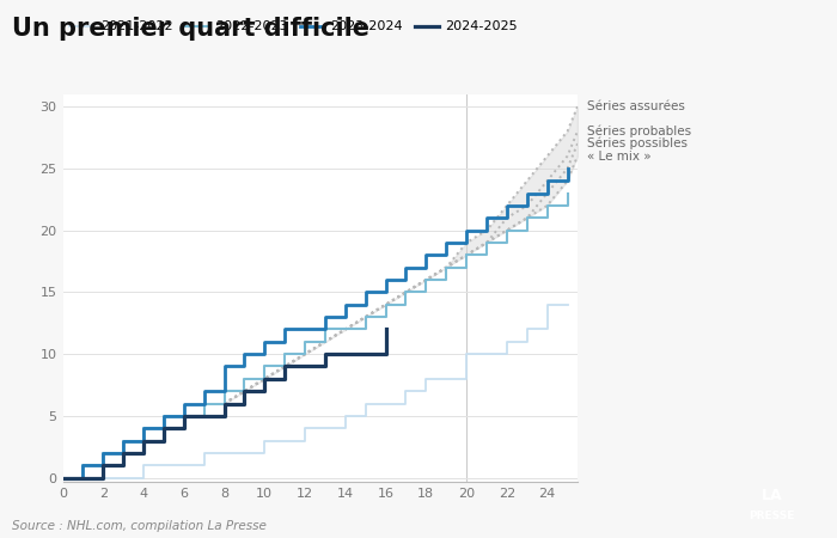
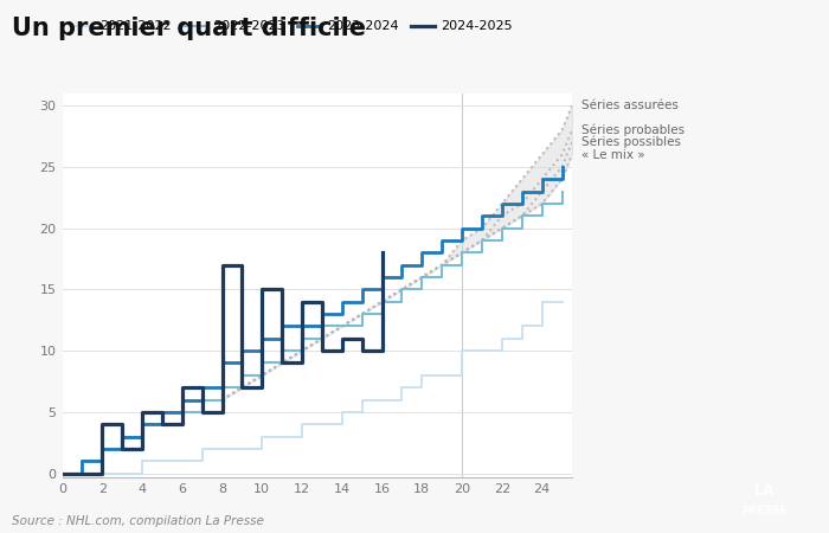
2024-2025/2: 1 -> 4
2024-2025/4: 3 -> 5
2024-2025/6: 5 -> 7
2024-2025/8: 6 -> 17
2024-2025/10: 8 -> 15
2024-2025/12: 9 -> 14
2024-2025/14: 10 -> 11
2024-2025/16: 12 -> 18
